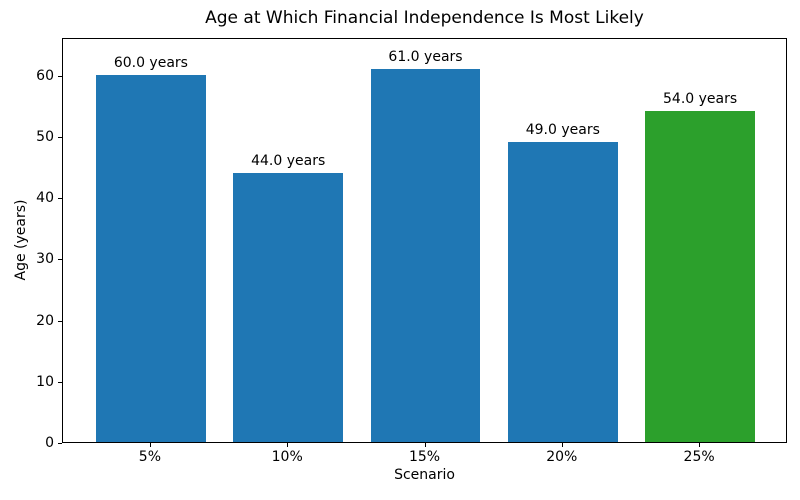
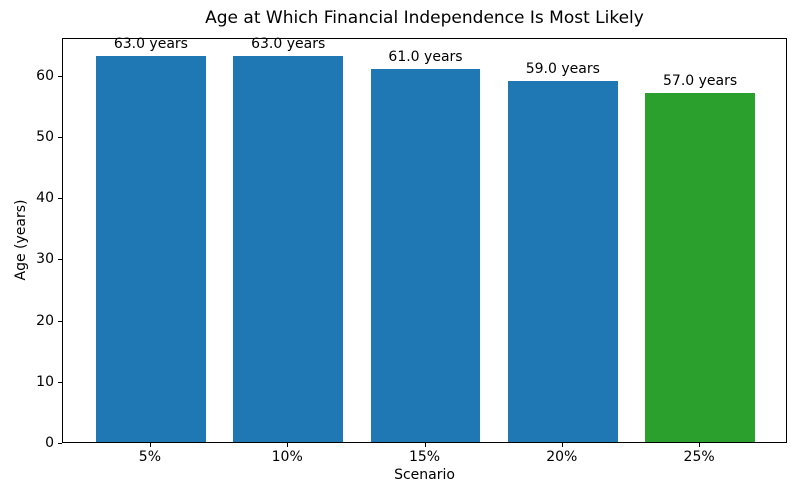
5%: 60.0 -> 63.0
10%: 44.0 -> 63.0
20%: 49.0 -> 59.0
25%: 54.0 -> 57.0
